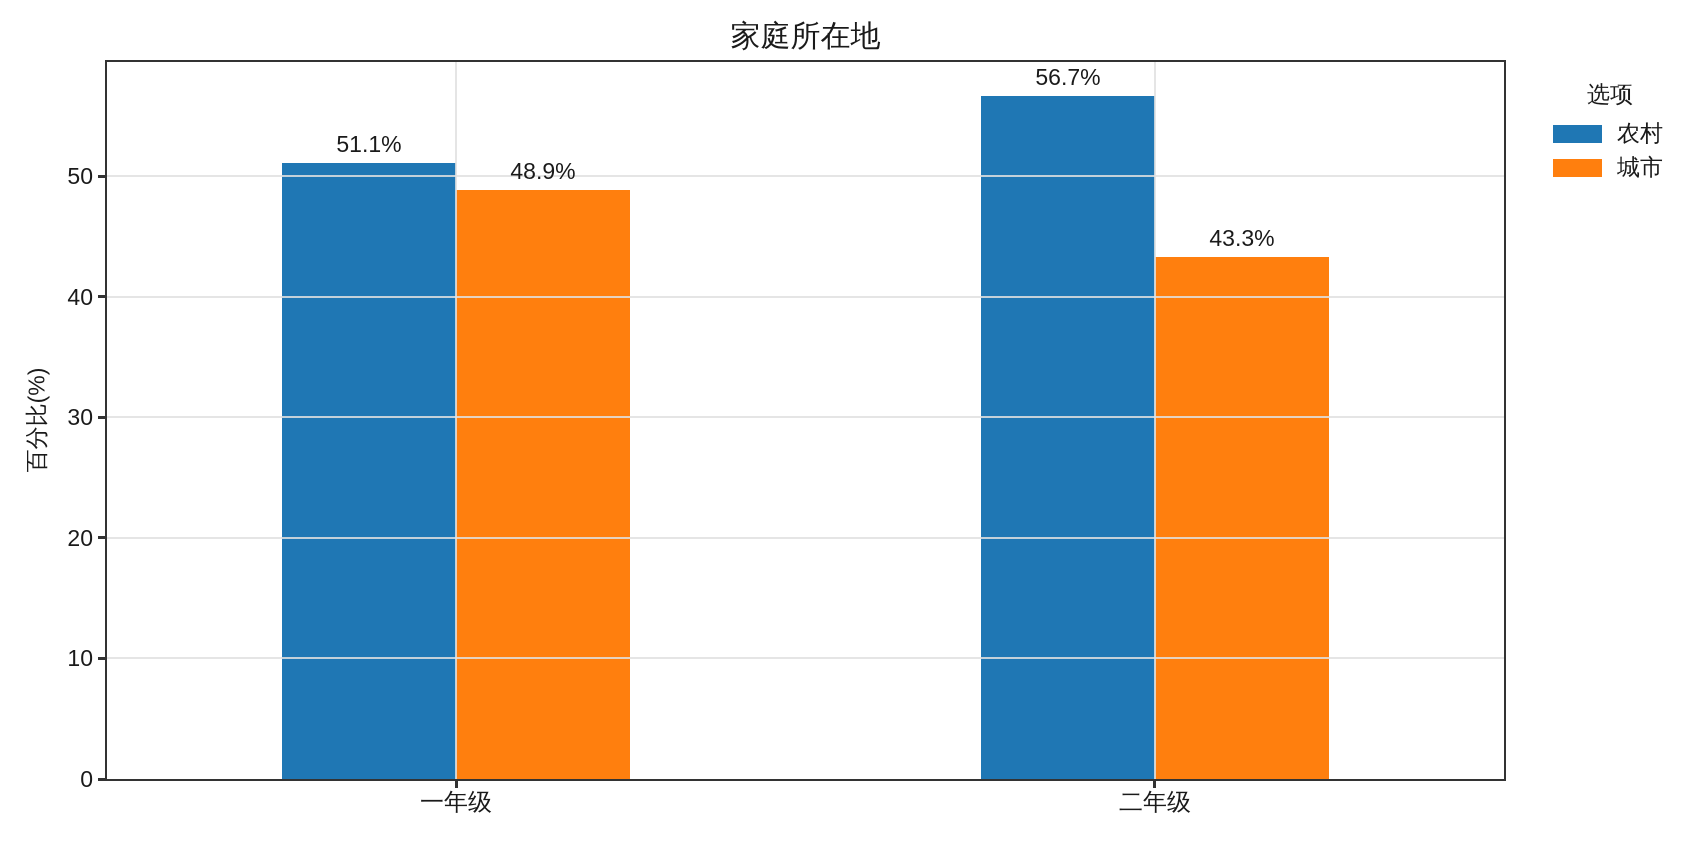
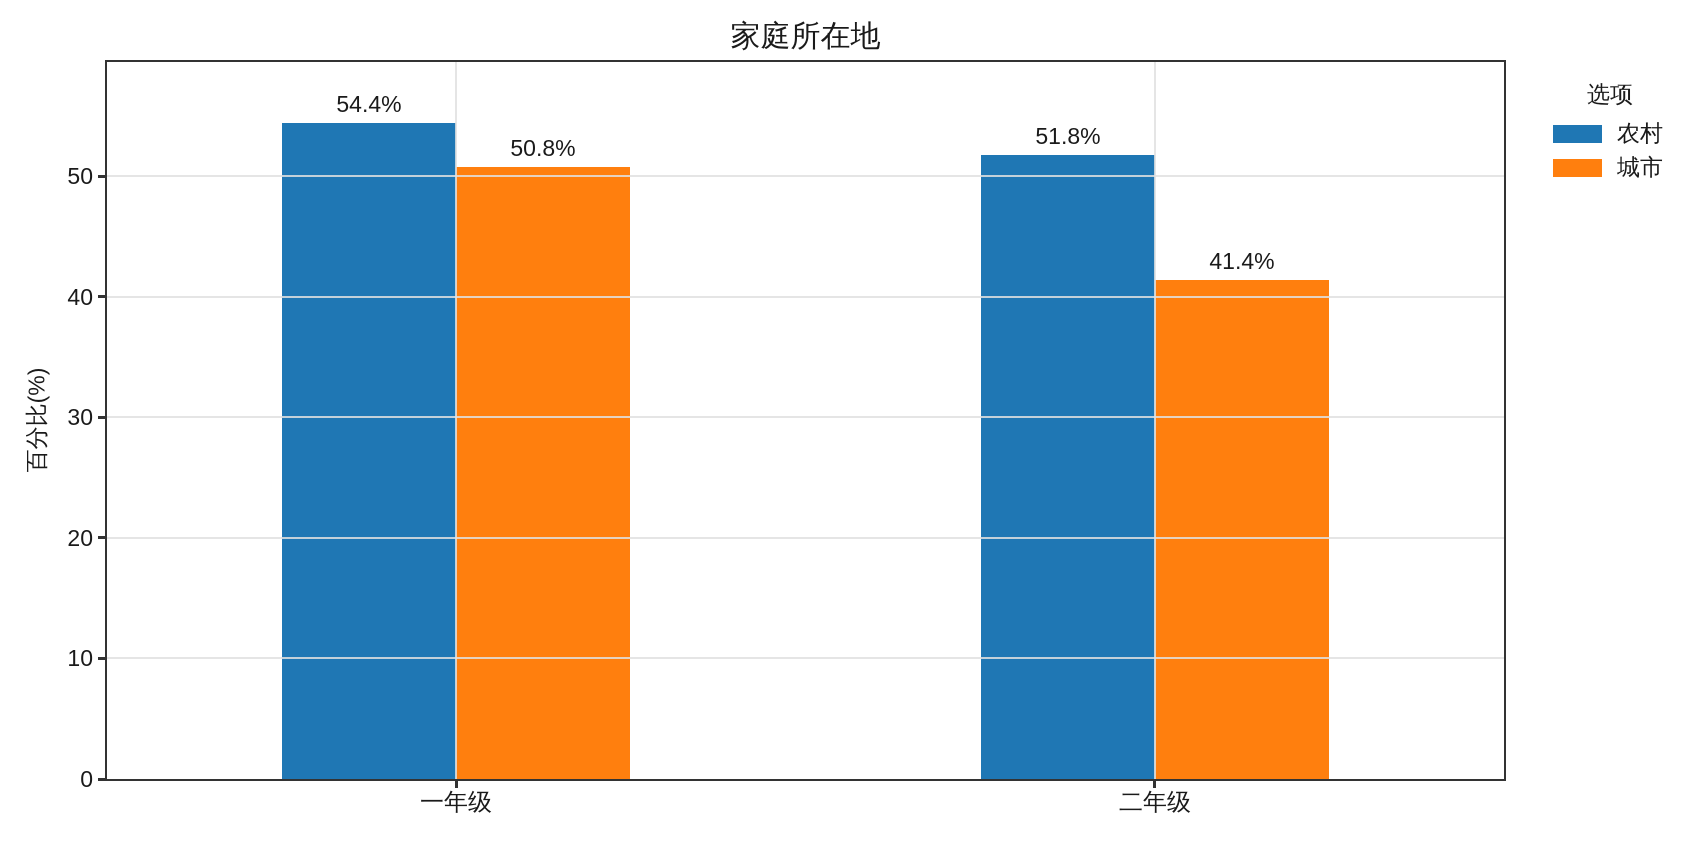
农村/一年级: 51.1% -> 54.4%
城市/一年级: 48.9% -> 50.8%
农村/二年级: 56.7% -> 51.8%
城市/二年级: 43.3% -> 41.4%
